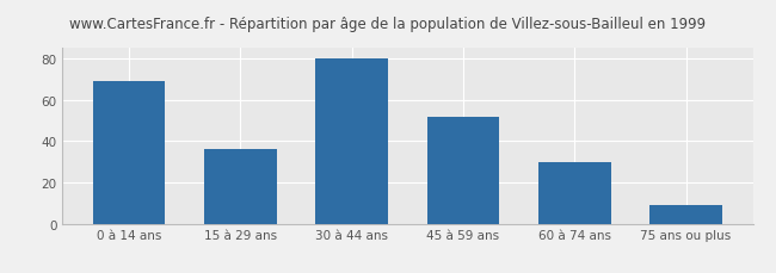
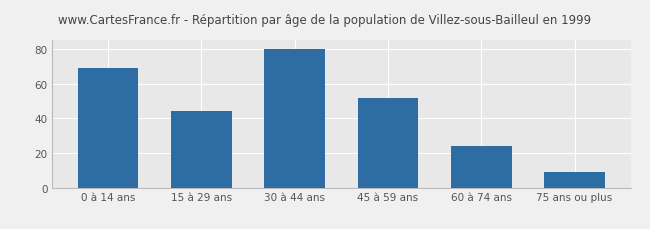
15 à 29 ans: 36 -> 44
60 à 74 ans: 30 -> 24
